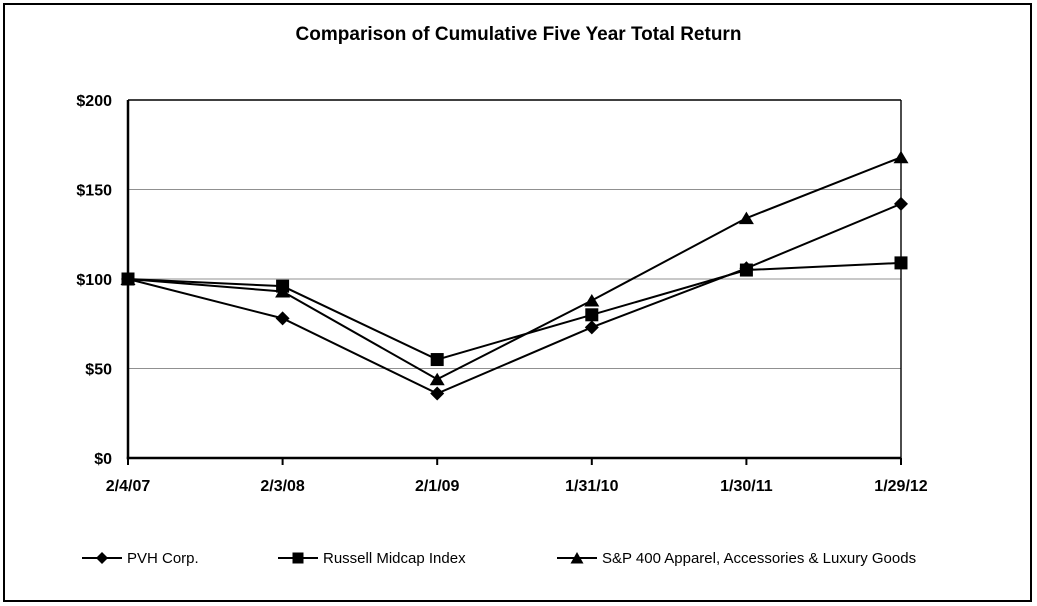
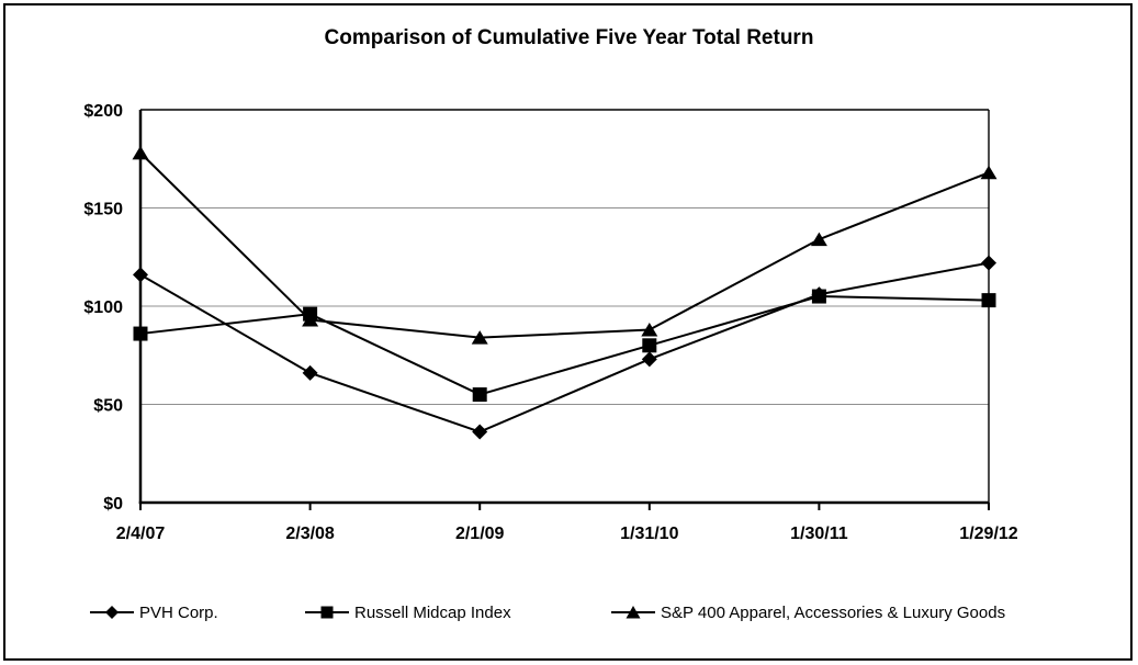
PVH Corp./2/4/07: $100 -> $116
Russell Midcap Index/2/4/07: $100 -> $86
S&P 400 Apparel, Accessories & Luxury Goods/2/4/07: $100 -> $178
PVH Corp./2/3/08: $78 -> $66
S&P 400 Apparel, Accessories & Luxury Goods/2/1/09: $44 -> $84
PVH Corp./1/29/12: $142 -> $122
Russell Midcap Index/1/29/12: $109 -> $103
